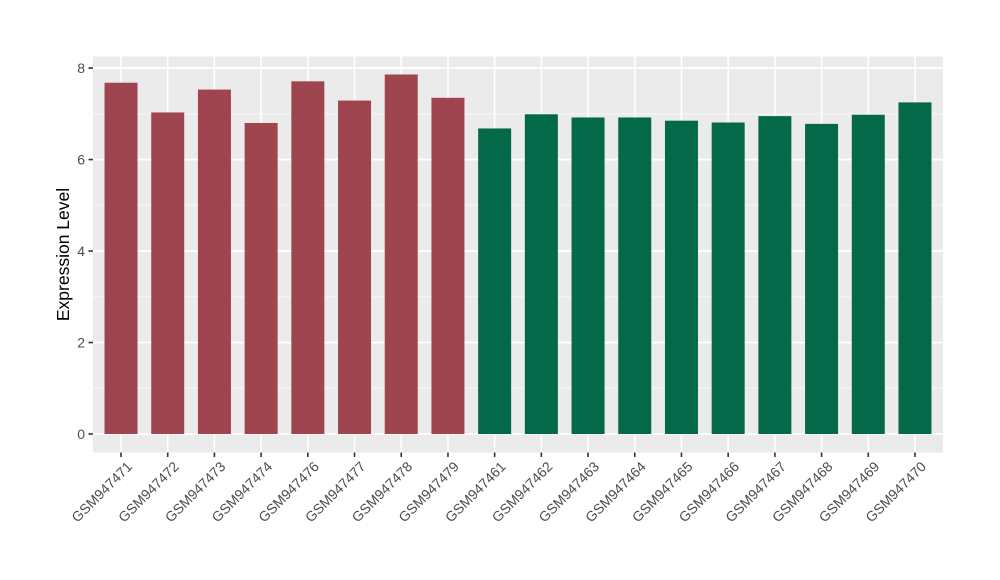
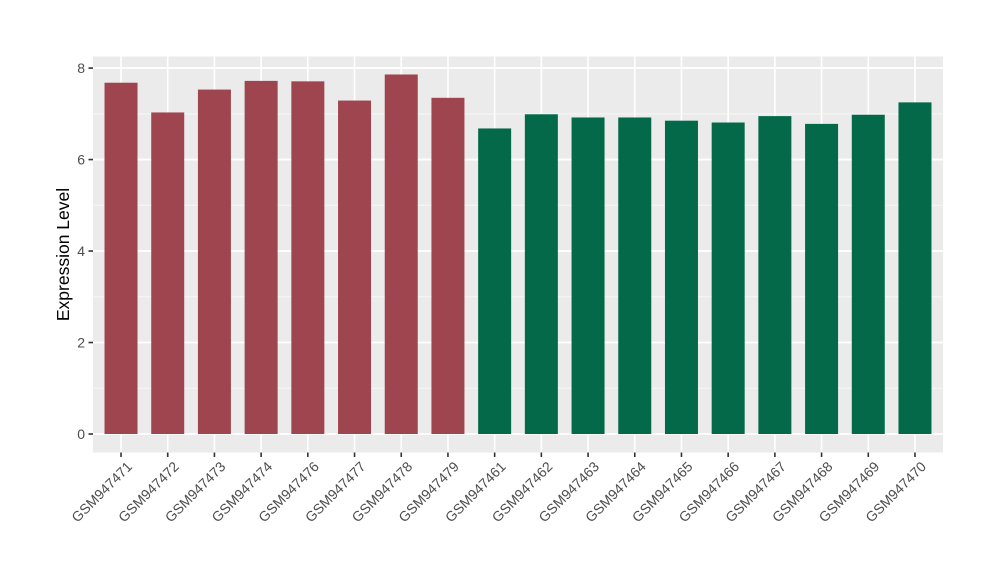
GSM947474: 6.8 -> 7.7
